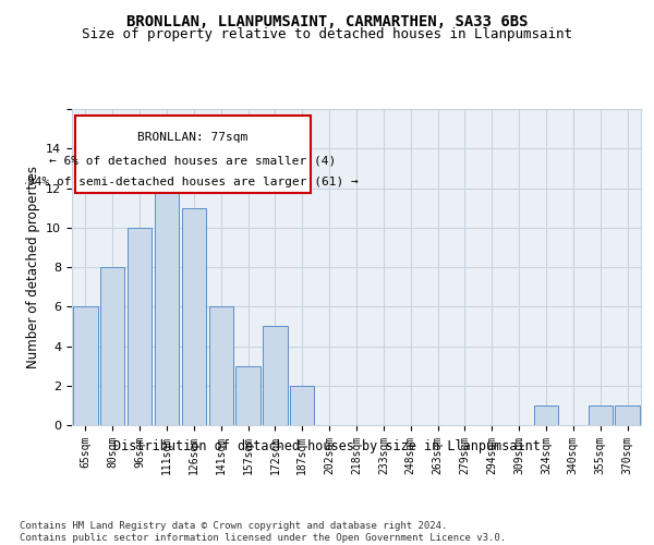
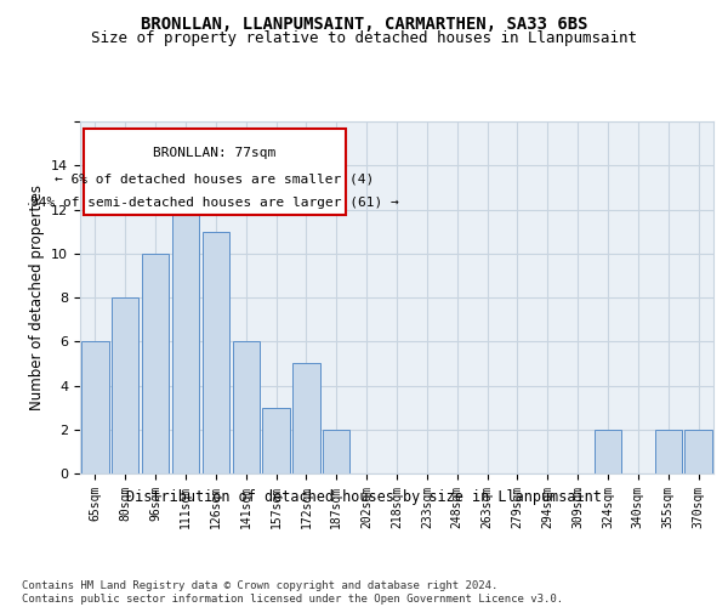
324sqm: 1 -> 2
355sqm: 1 -> 2
370sqm: 1 -> 2
